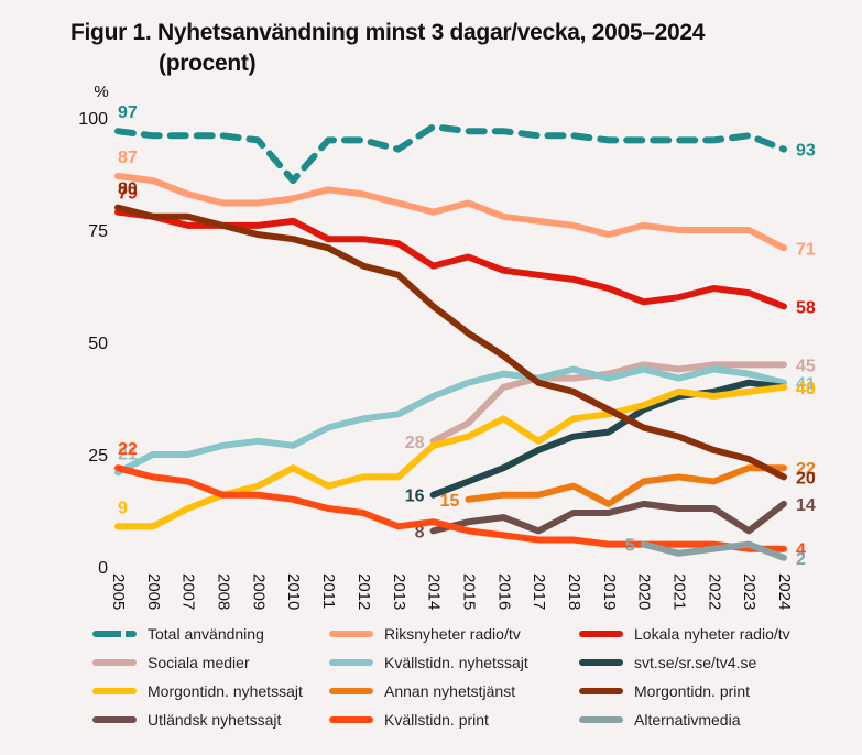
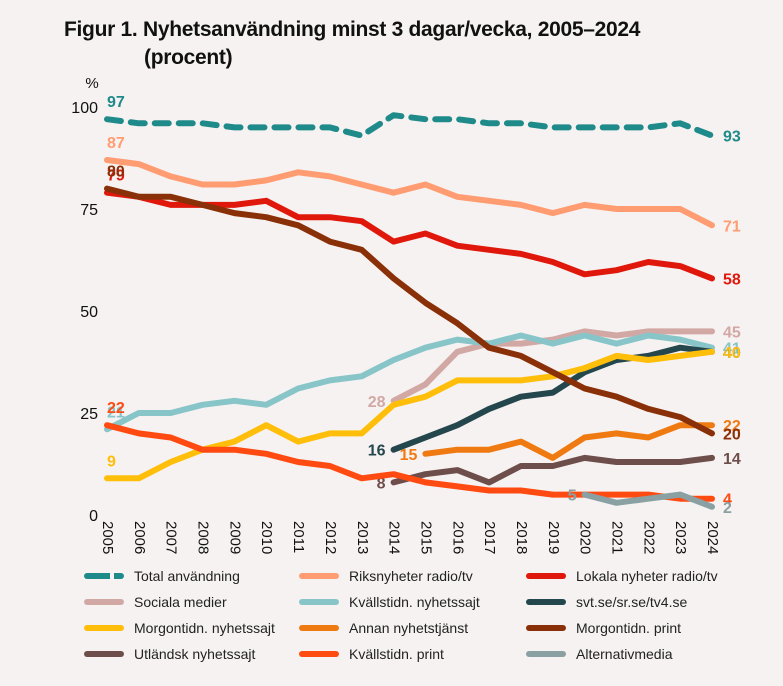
Total användning/2010: 86 -> 95
Morgontidn. nyhetssajt/2017: 28 -> 33
Utländsk nyhetssajt/2023: 8 -> 13
